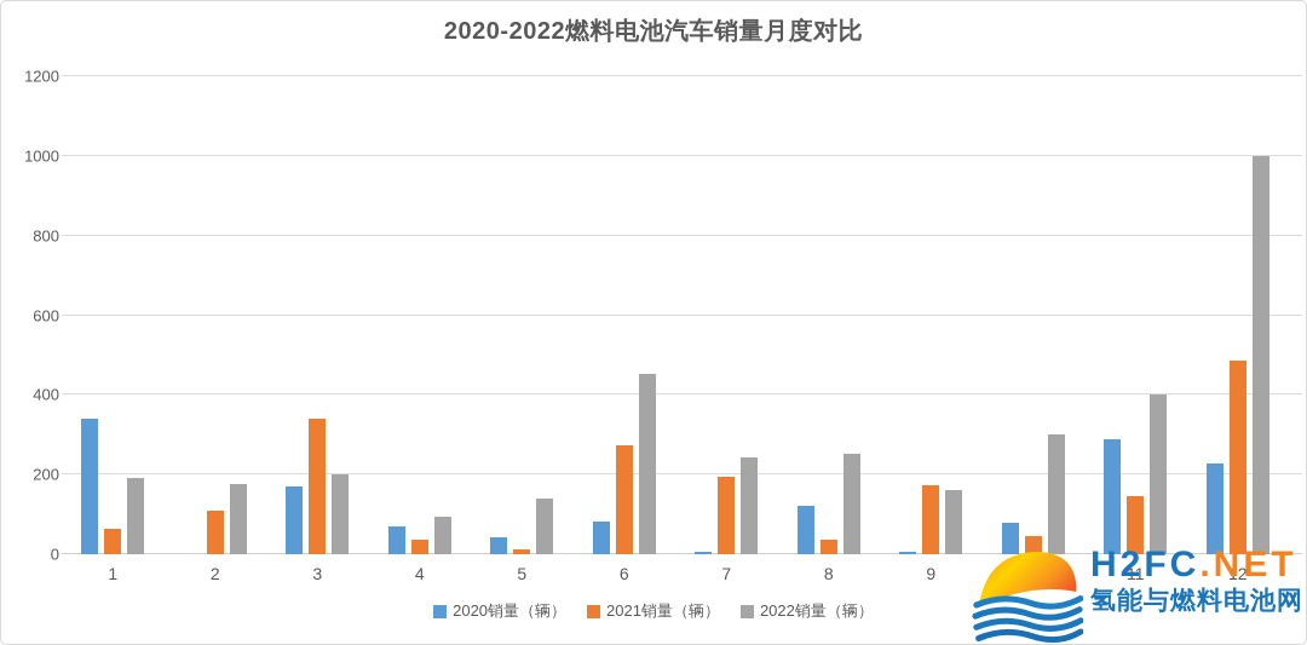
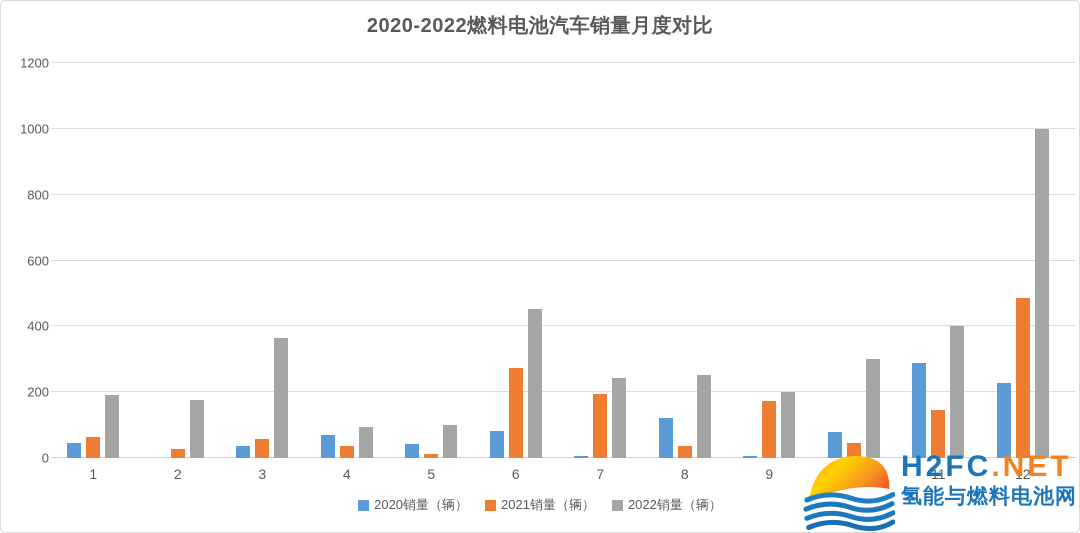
2020销量（辆）/1: 340 -> 40
2021销量（辆）/2: 110 -> 30
2020销量（辆）/3: 170 -> 40
2021销量（辆）/3: 340 -> 60
2022销量（辆）/3: 200 -> 360
2022销量（辆）/5: 140 -> 100
2022销量（辆）/9: 160 -> 200
